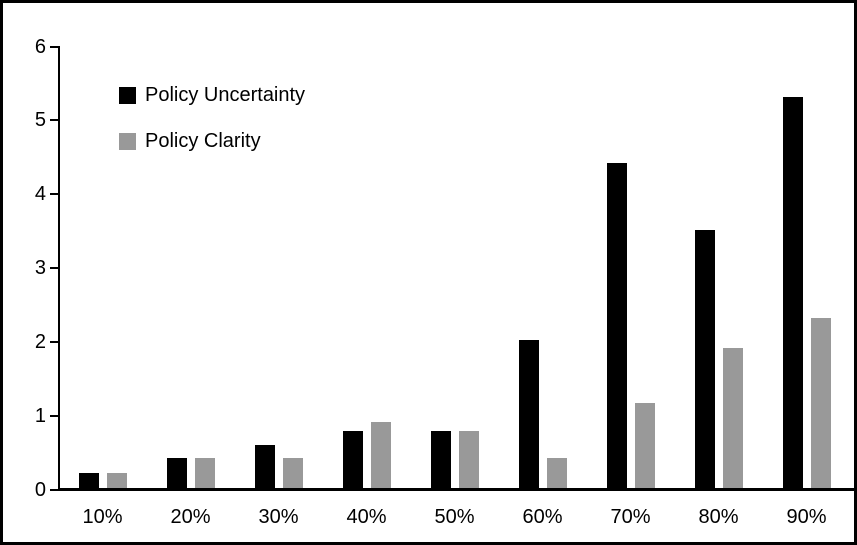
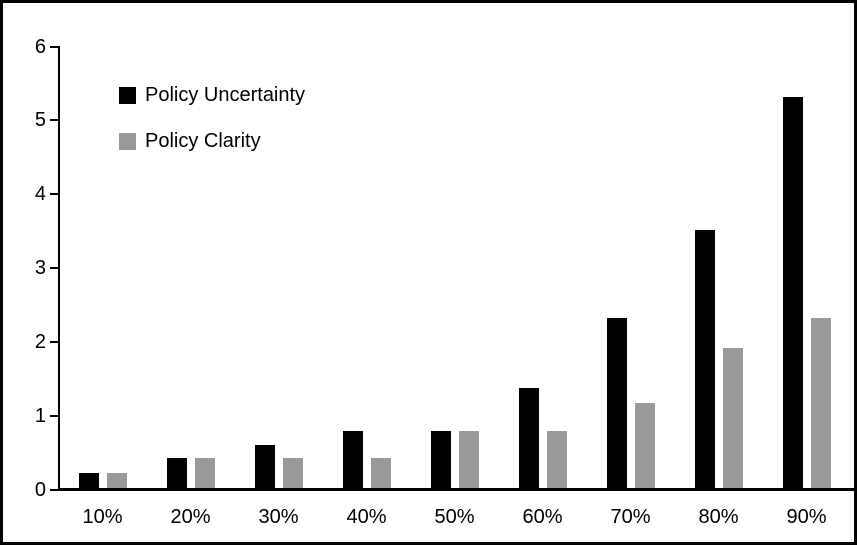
Policy Clarity/40%: 0.9 -> 0.4
Policy Uncertainty/60%: 2.0 -> 1.4
Policy Clarity/60%: 0.4 -> 0.8
Policy Uncertainty/70%: 4.4 -> 2.3
